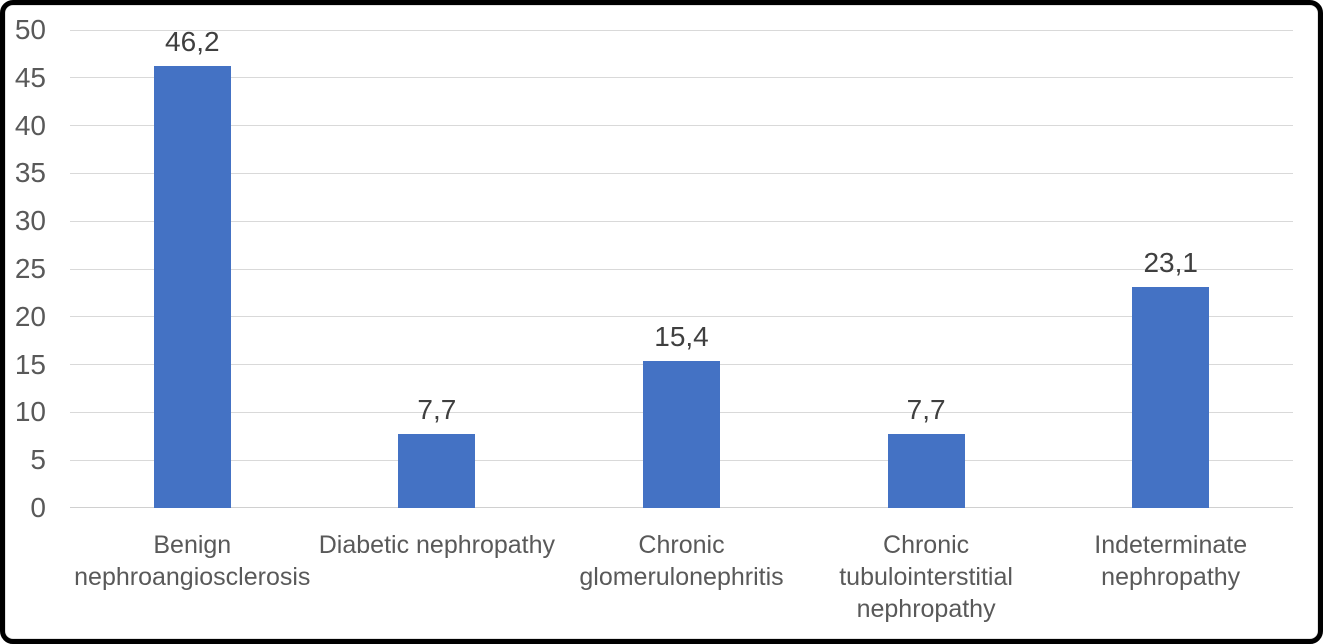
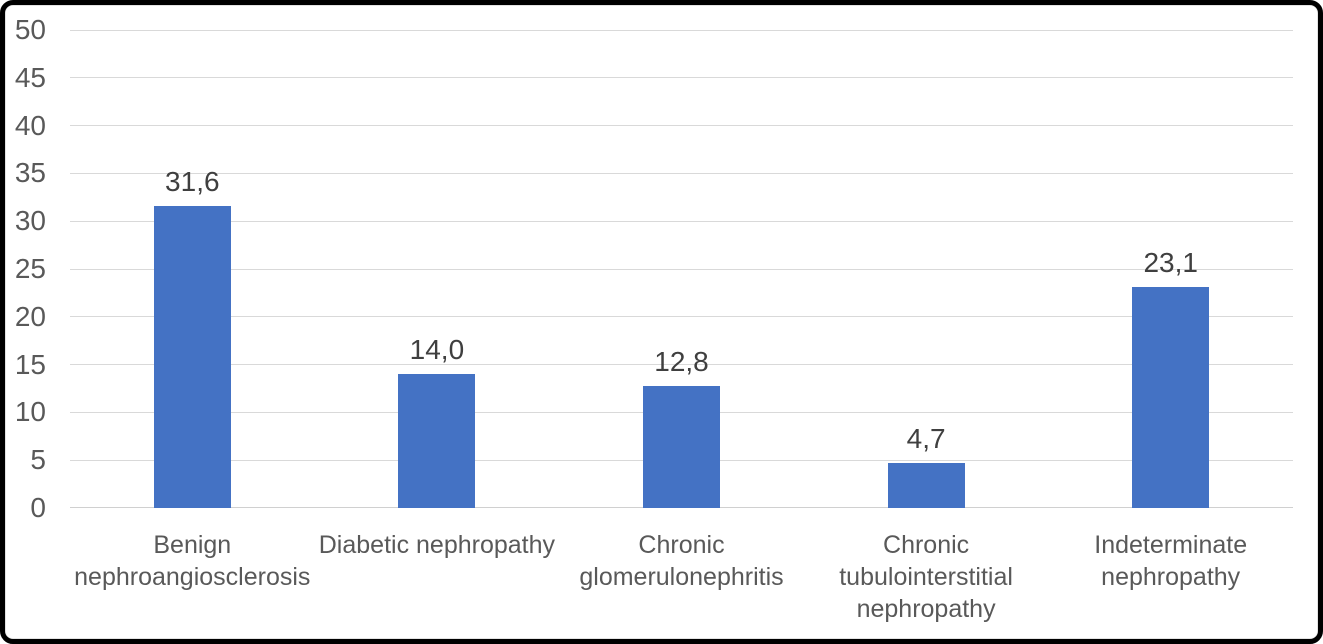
Benign nephroangiosclerosis: 46,2 -> 31,6
Diabetic nephropathy: 7,7 -> 14,0
Chronic glomerulonephritis: 15,4 -> 12,8
Chronic tubulointerstitial nephropathy: 7,7 -> 4,7
